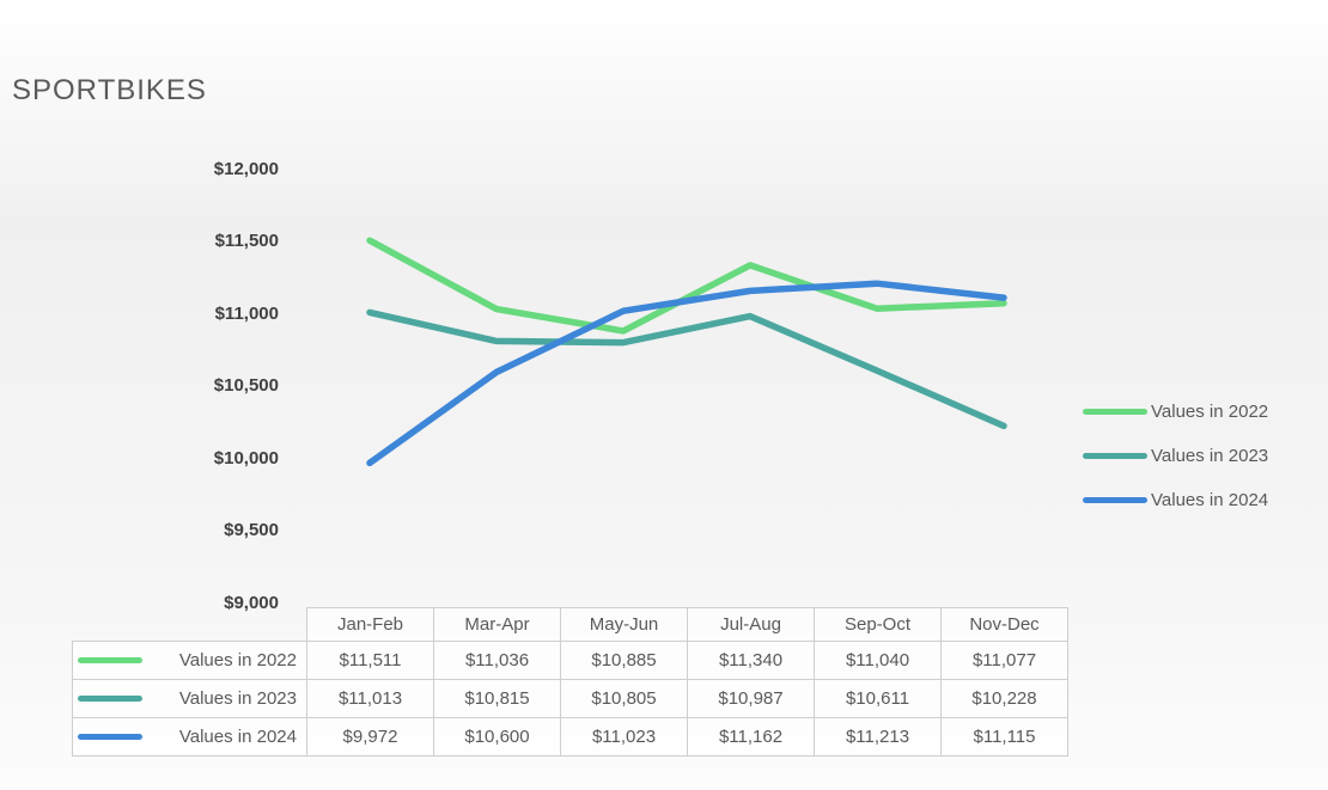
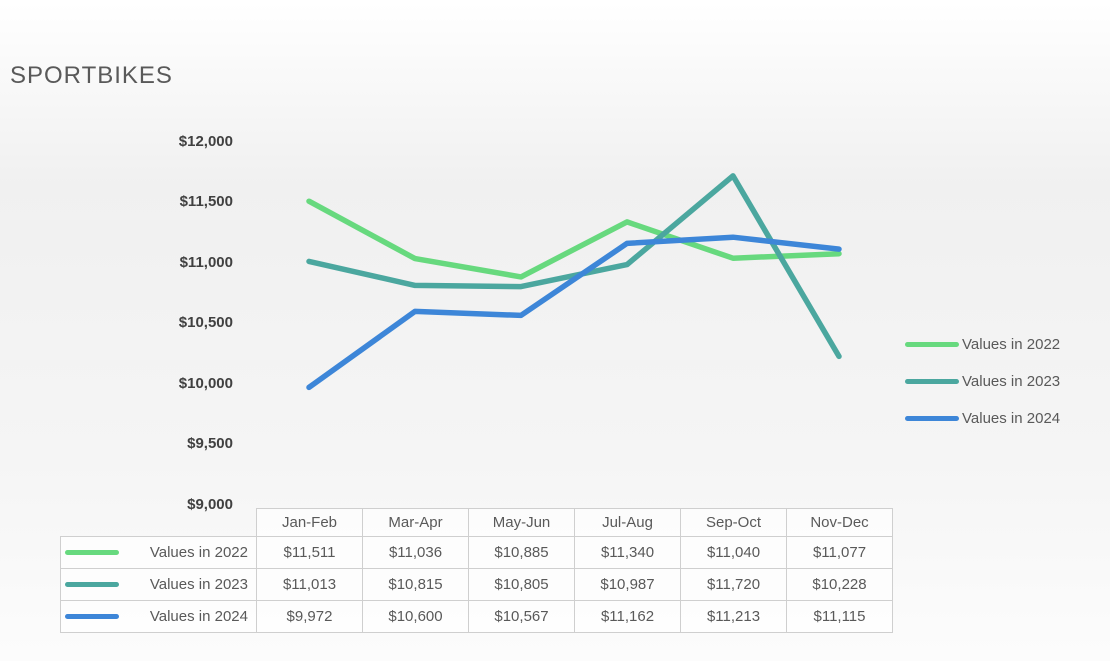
Values in 2024/May-Jun: $11,023 -> $10,567
Values in 2023/Sep-Oct: $10,611 -> $11,720
